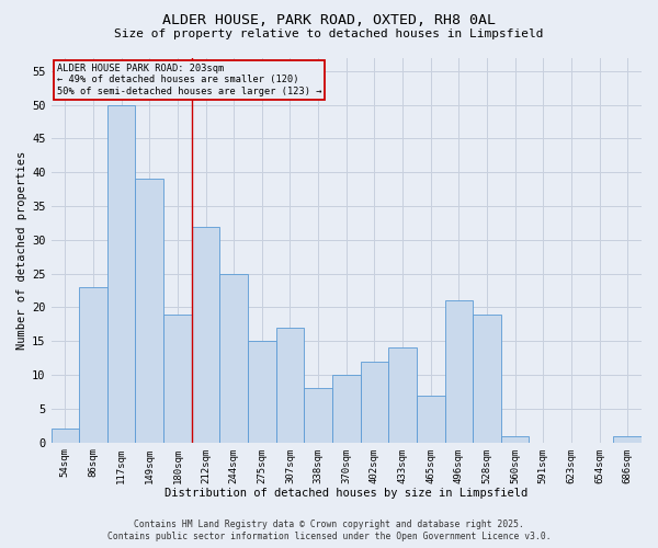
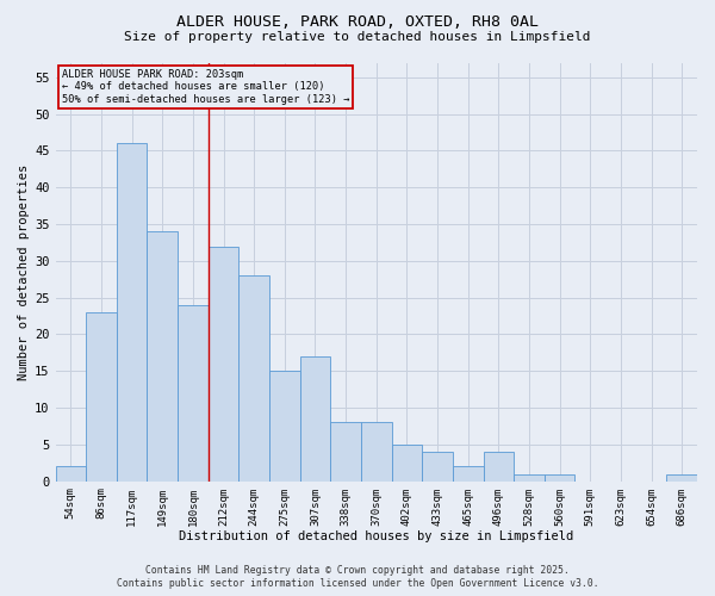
117sqm: 50 -> 46
149sqm: 39 -> 34
180sqm: 19 -> 24
244sqm: 25 -> 28
370sqm: 10 -> 8
402sqm: 12 -> 5
433sqm: 14 -> 4
465sqm: 7 -> 2
496sqm: 21 -> 4
528sqm: 19 -> 1
